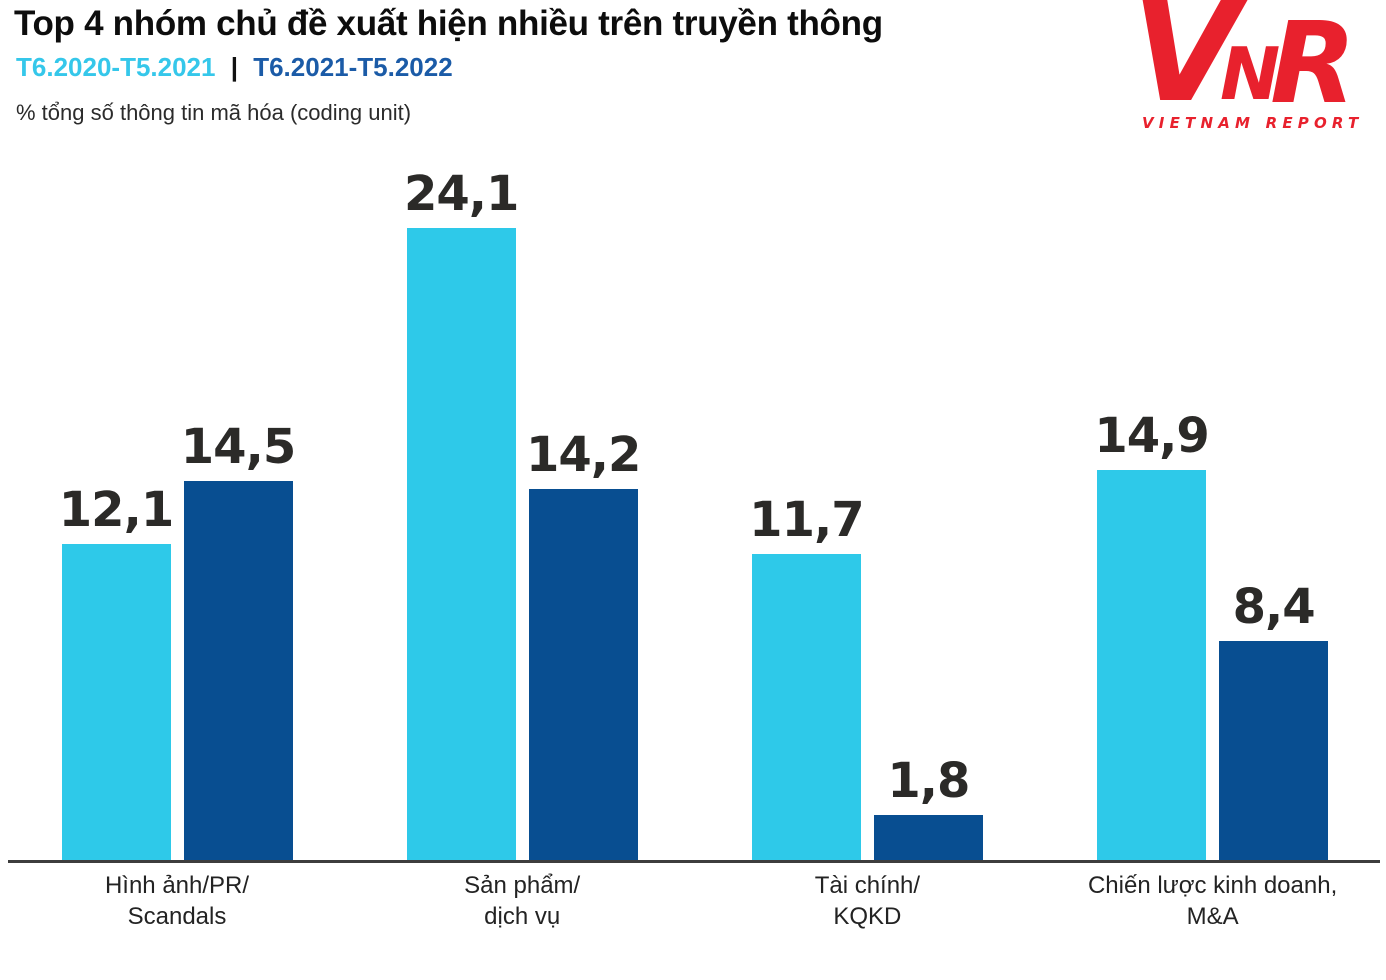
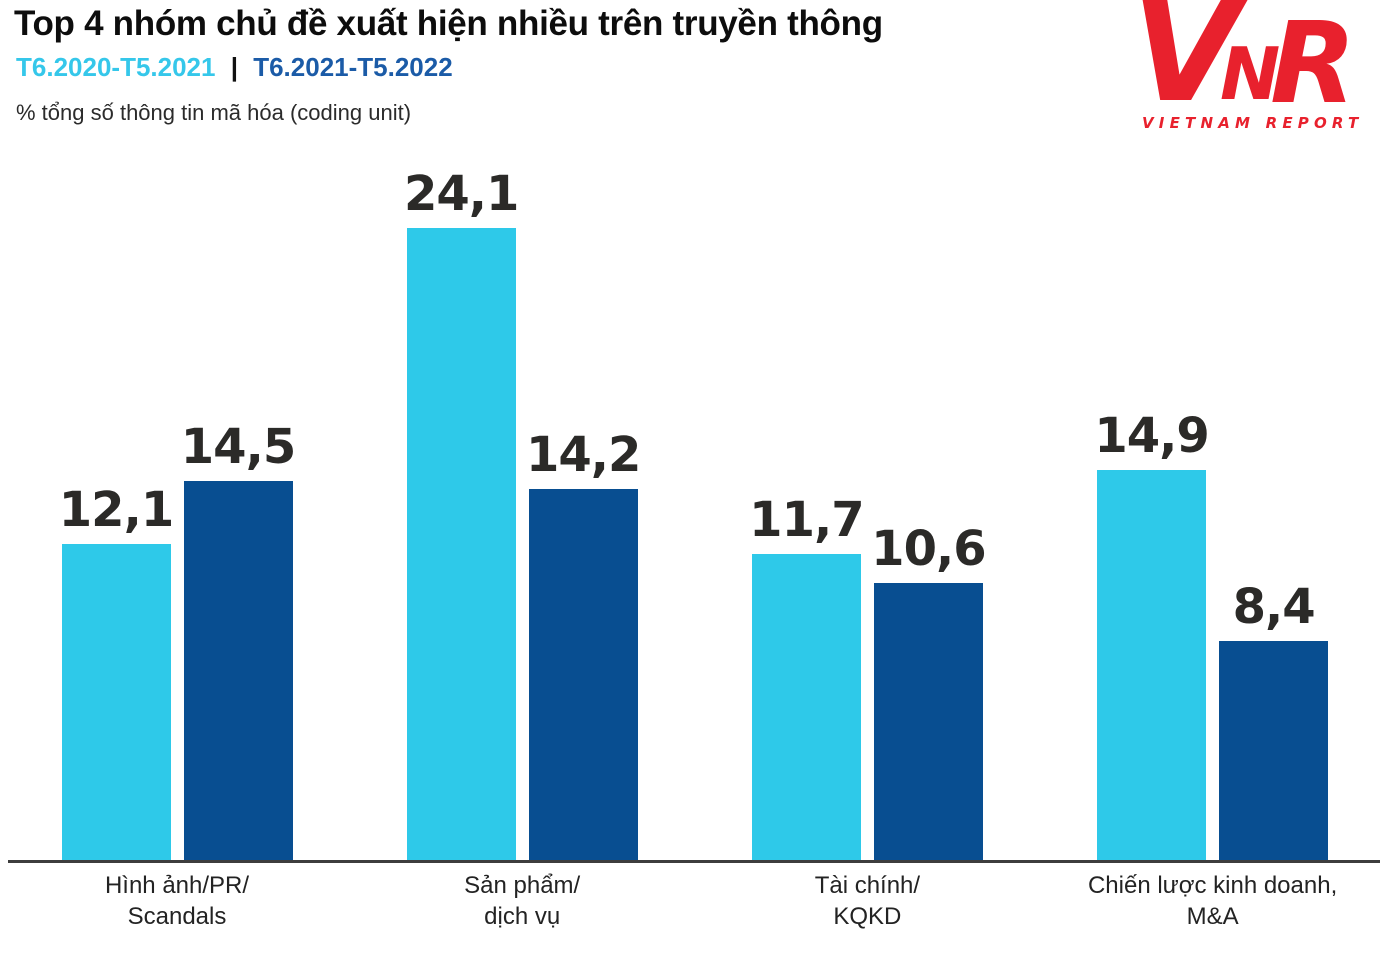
T6.2021-T5.2022/Tài chính/ KQKD: 1,8 -> 10,6
